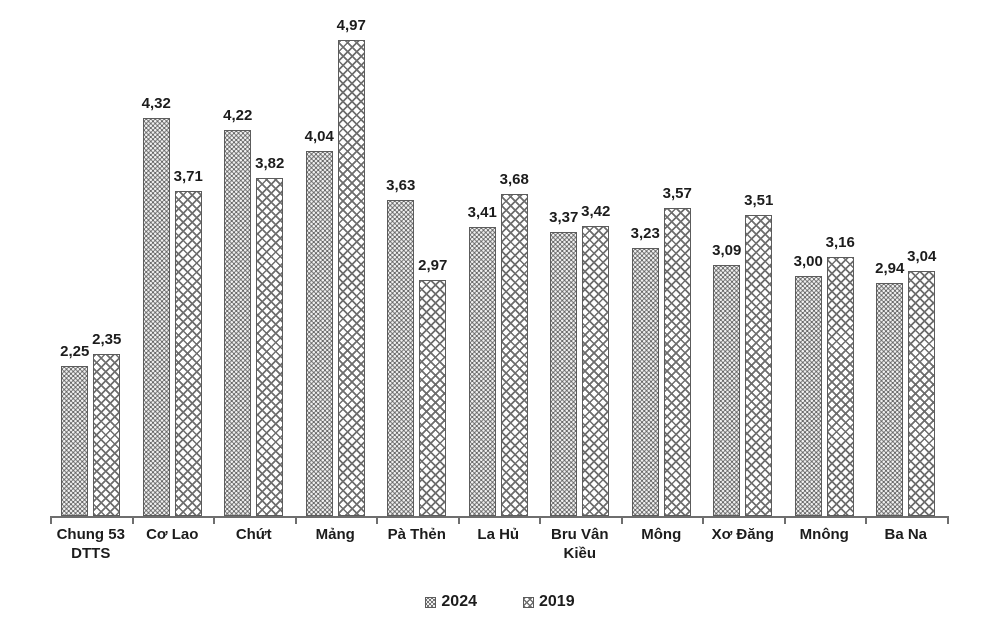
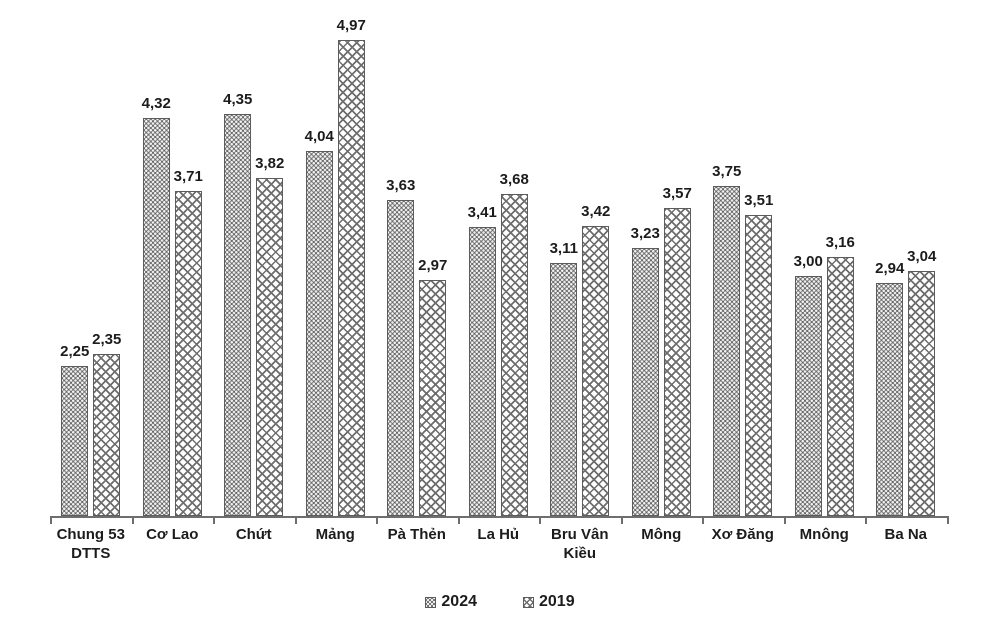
2024/Chứt: 4,22 -> 4,35
2024/Bru Vân Kiều: 3,37 -> 3,11
2024/Xơ Đăng: 3,09 -> 3,75
